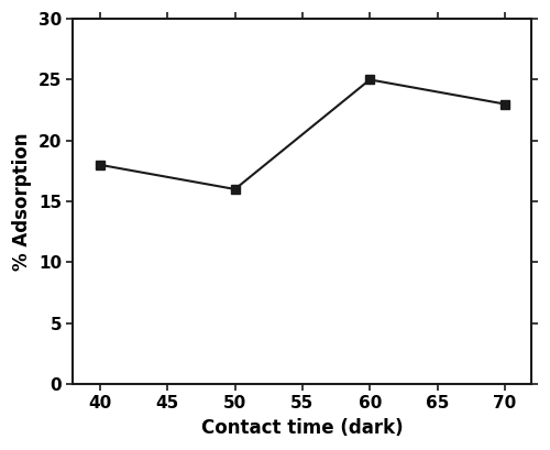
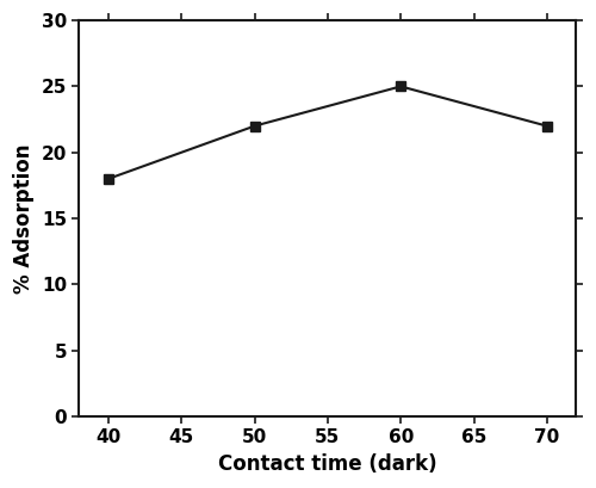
50: 16 -> 22
70: 23 -> 22
